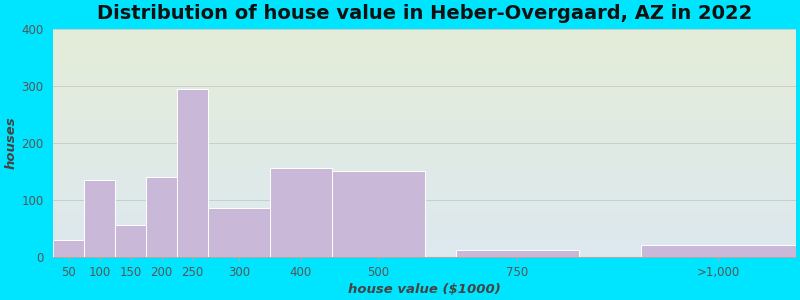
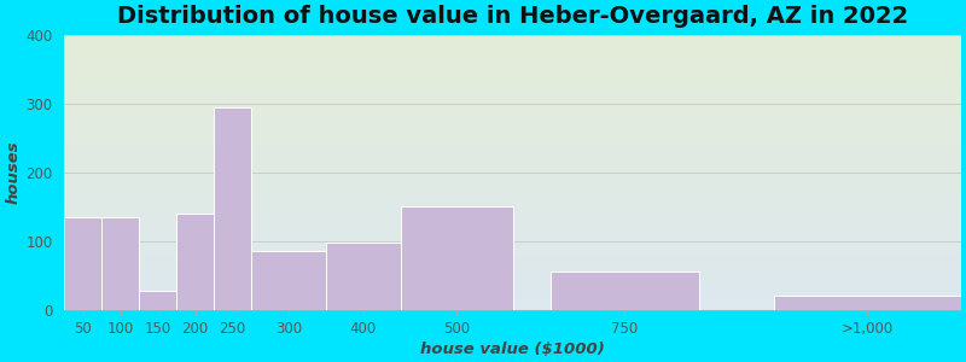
50: 30 -> 134
150: 55 -> 28
400: 155 -> 98
750: 12 -> 56
